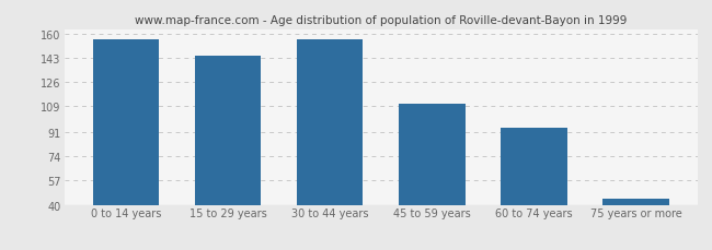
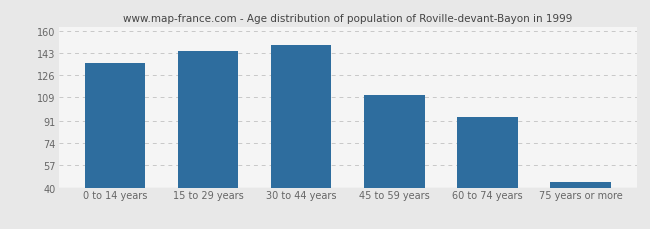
0 to 14 years: 156 -> 135
30 to 44 years: 156 -> 149
